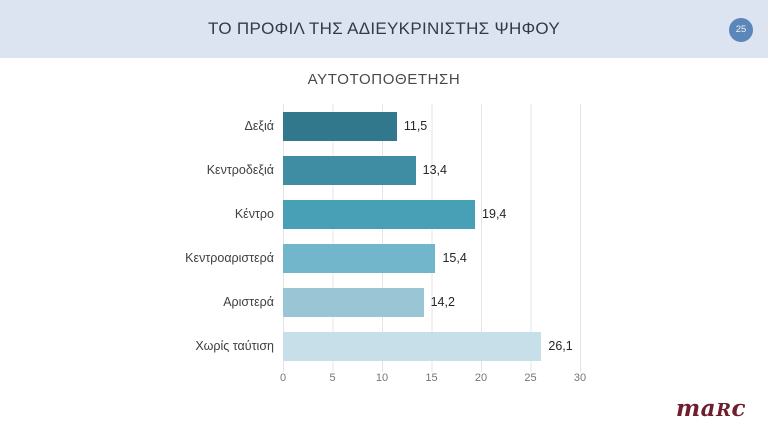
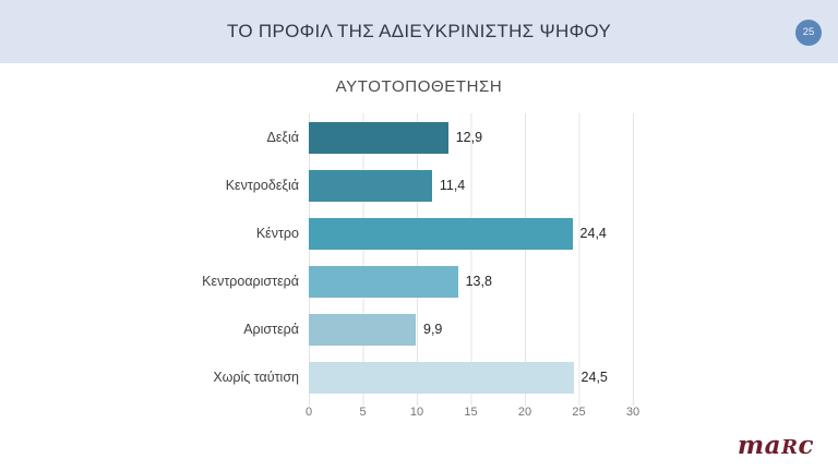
Δεξιά: 11,5 -> 12,9
Κεντροδεξιά: 13,4 -> 11,4
Κέντρο: 19,4 -> 24,4
Κεντροαριστερά: 15,4 -> 13,8
Αριστερά: 14,2 -> 9,9
Χωρίς ταύτιση: 26,1 -> 24,5
